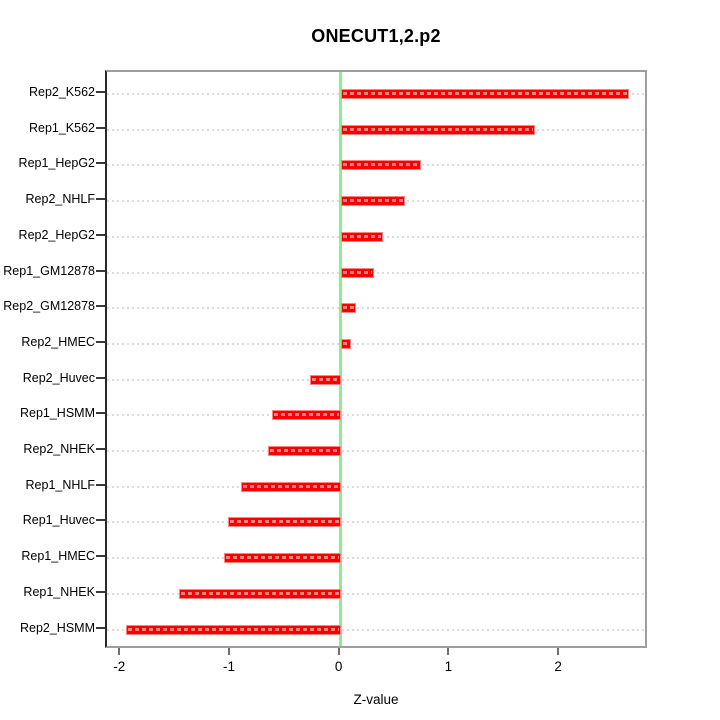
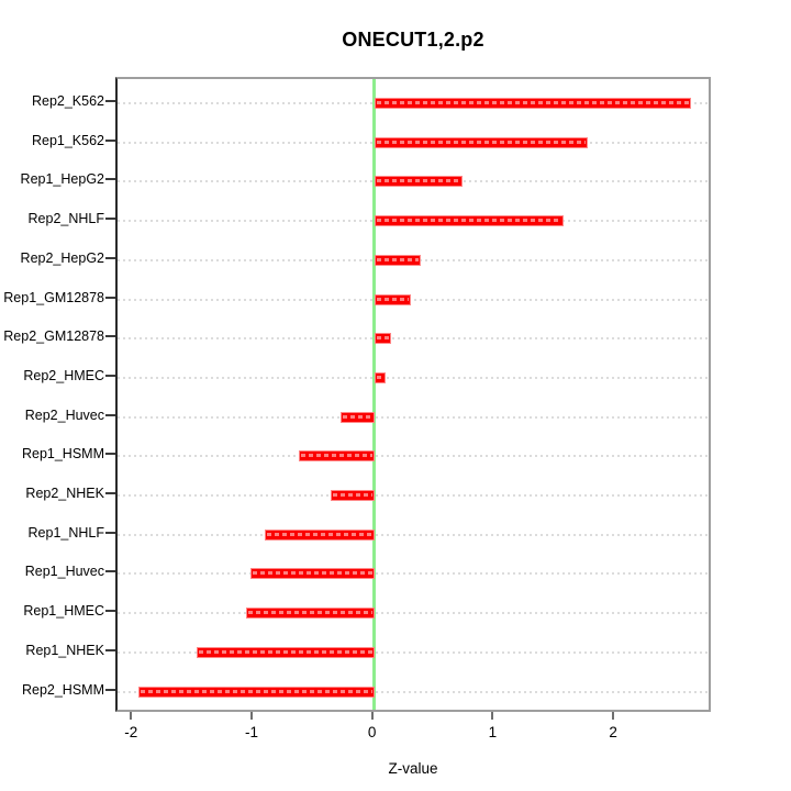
Rep2_NHLF: 0.59 -> 1.57
Rep2_NHEK: -0.66 -> -0.36
